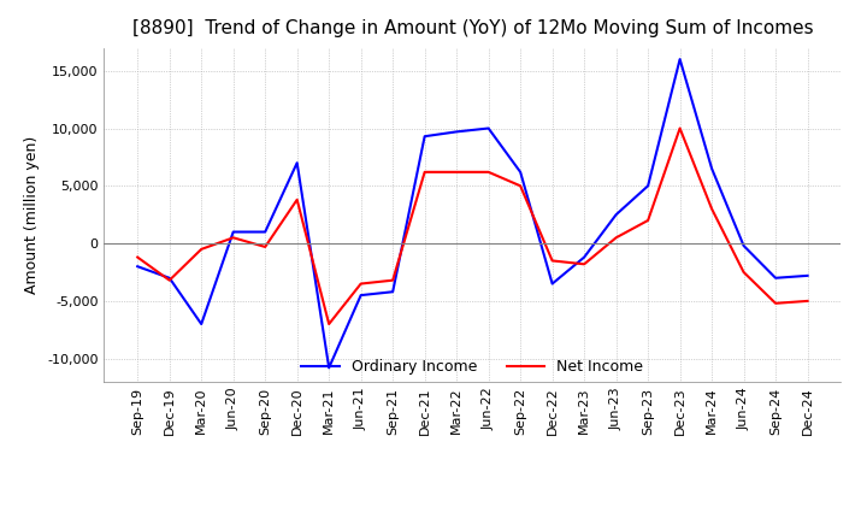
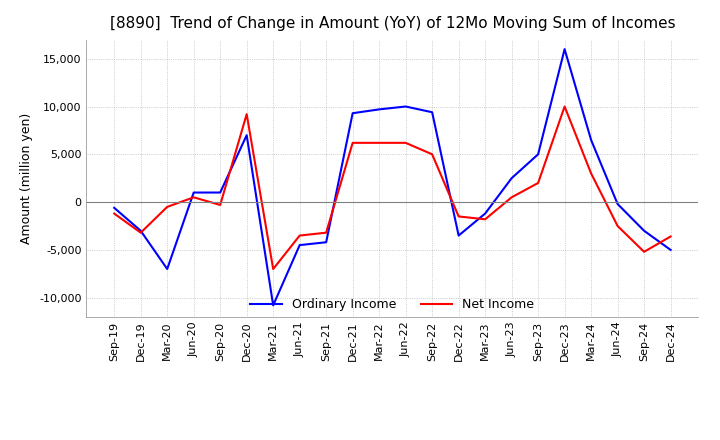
Ordinary Income/Sep-19: -2,000 -> -600
Net Income/Dec-20: 3,800 -> 9,200
Ordinary Income/Sep-22: 6,200 -> 9,400
Ordinary Income/Dec-24: -2,800 -> -5,000
Net Income/Dec-24: -5,000 -> -3,600
